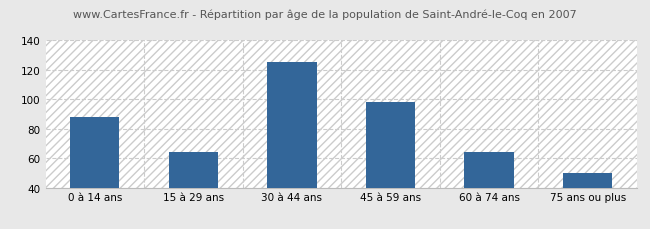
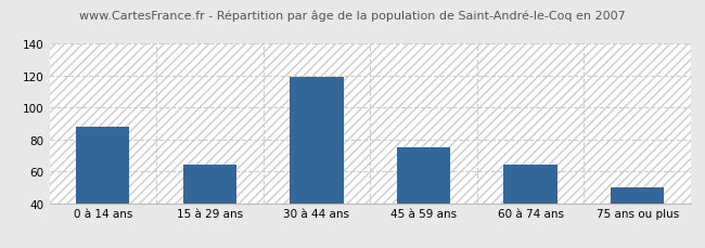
30 à 44 ans: 125 -> 119
45 à 59 ans: 98 -> 75
